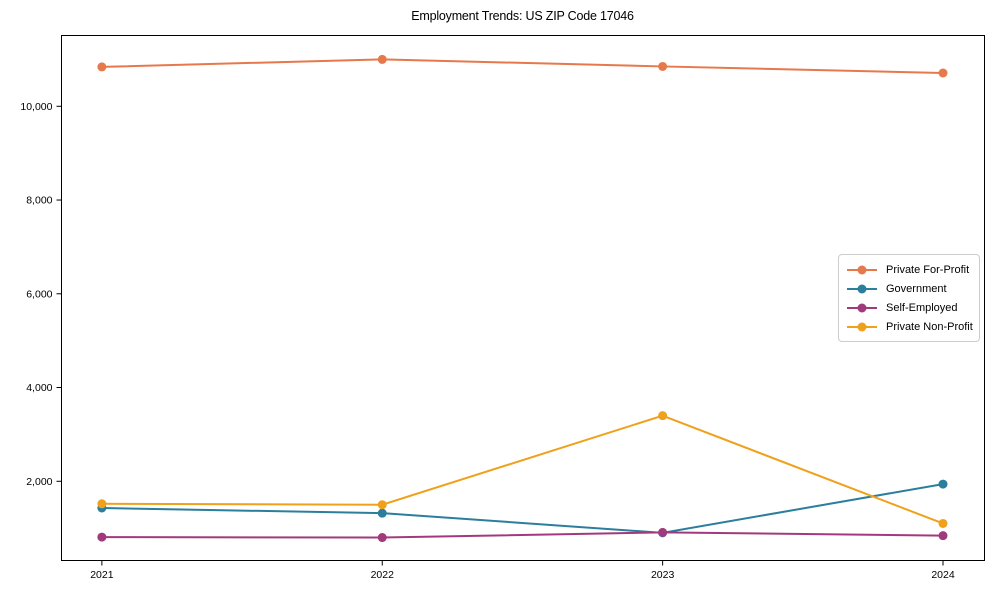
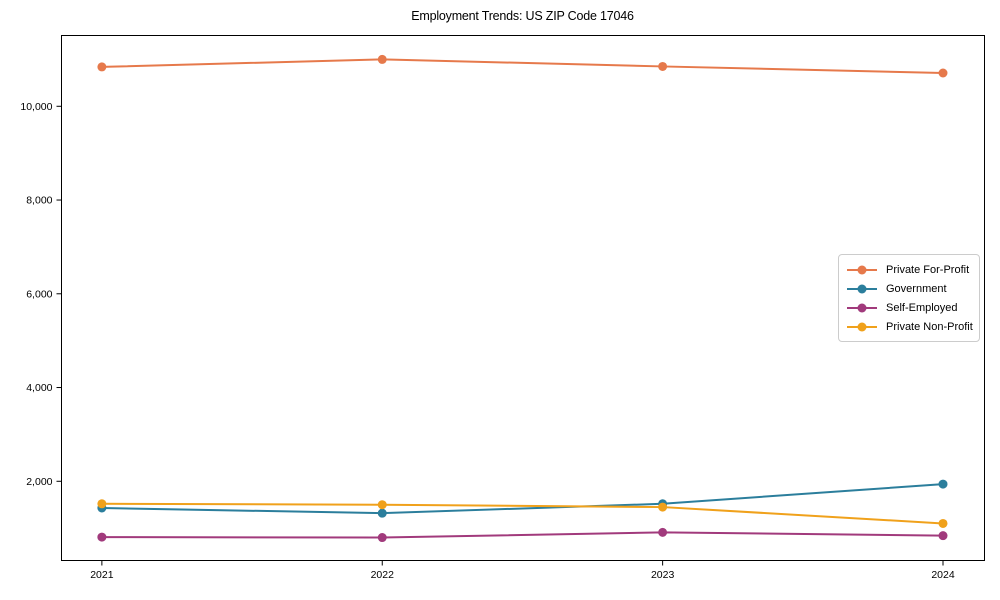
Government/2023: 900 -> 1500
Private Non-Profit/2023: 3400 -> 1400
